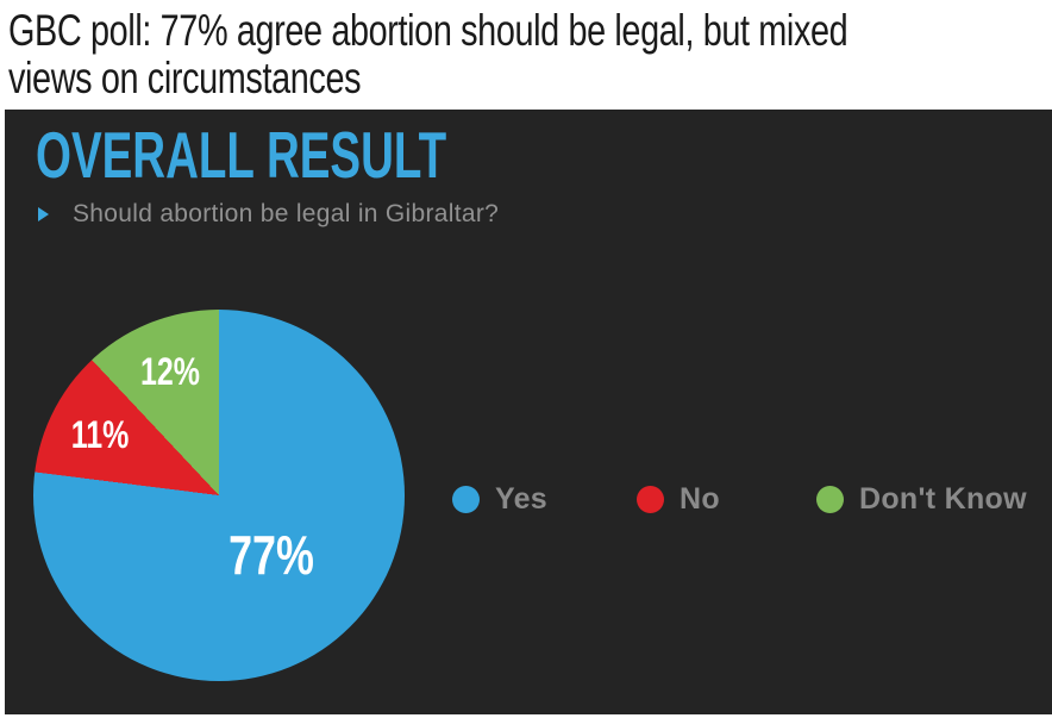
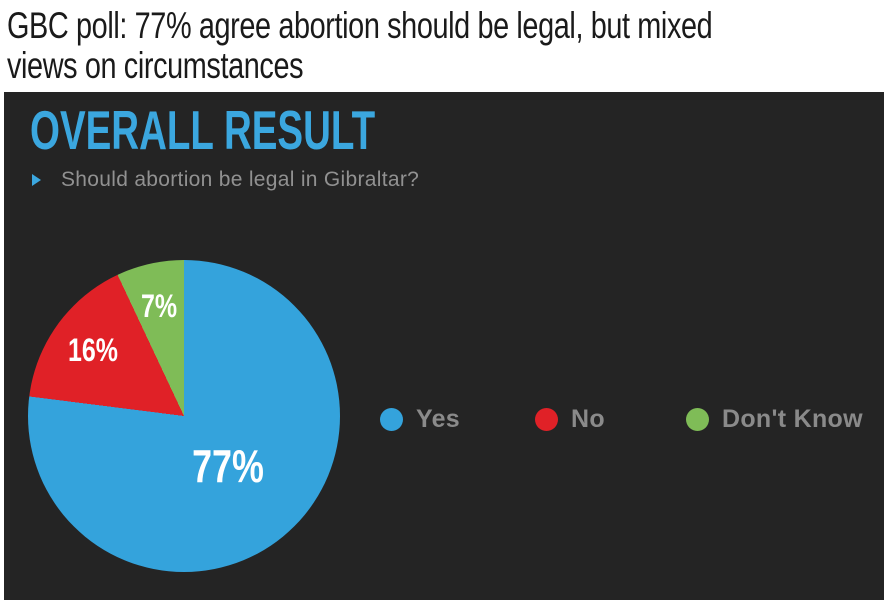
No: 11% -> 16%
Don't Know: 12% -> 7%
